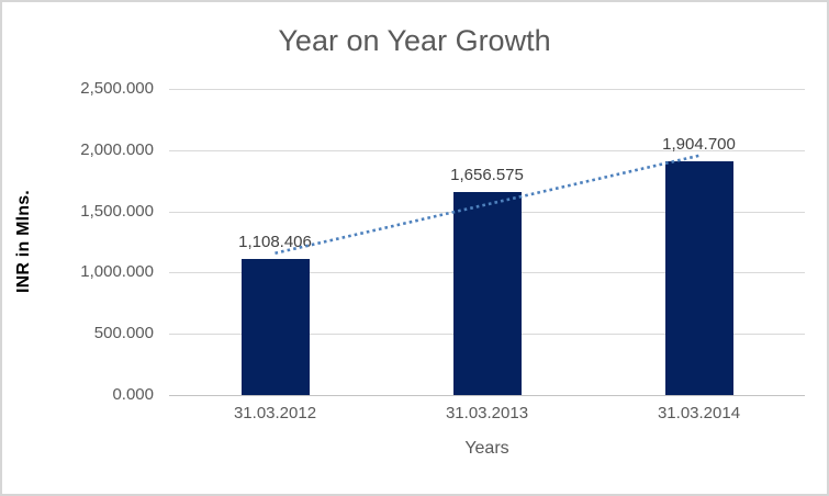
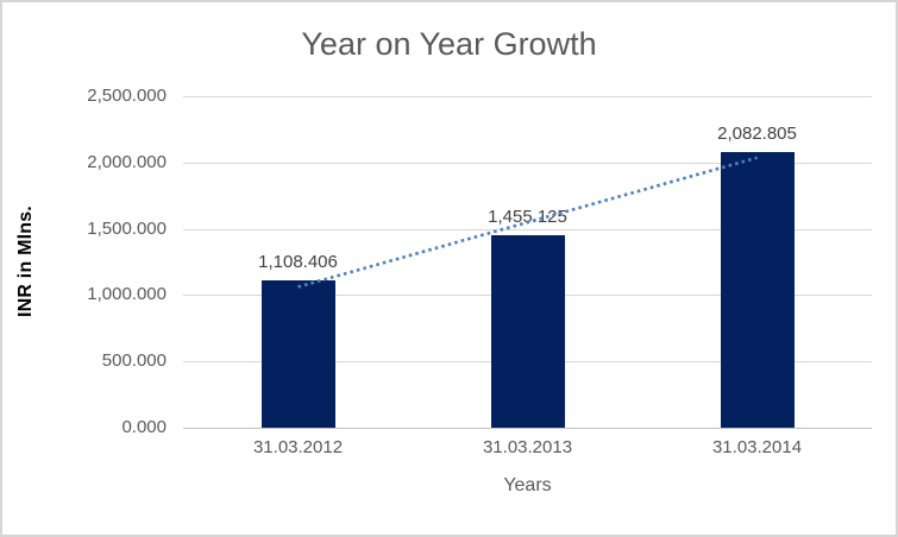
31.03.2013: 1,656.575 -> 1,455.125
31.03.2014: 1,904.700 -> 2,082.805
